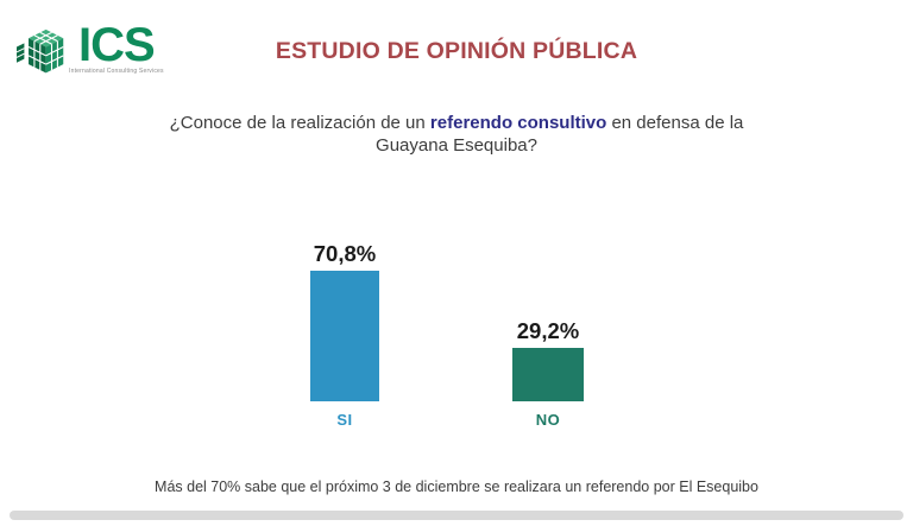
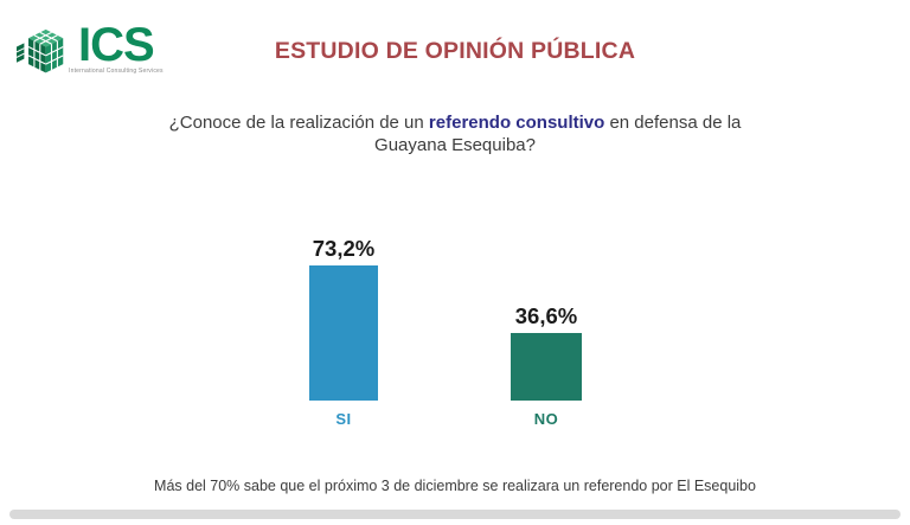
SI: 70,8% -> 73,2%
NO: 29,2% -> 36,6%
